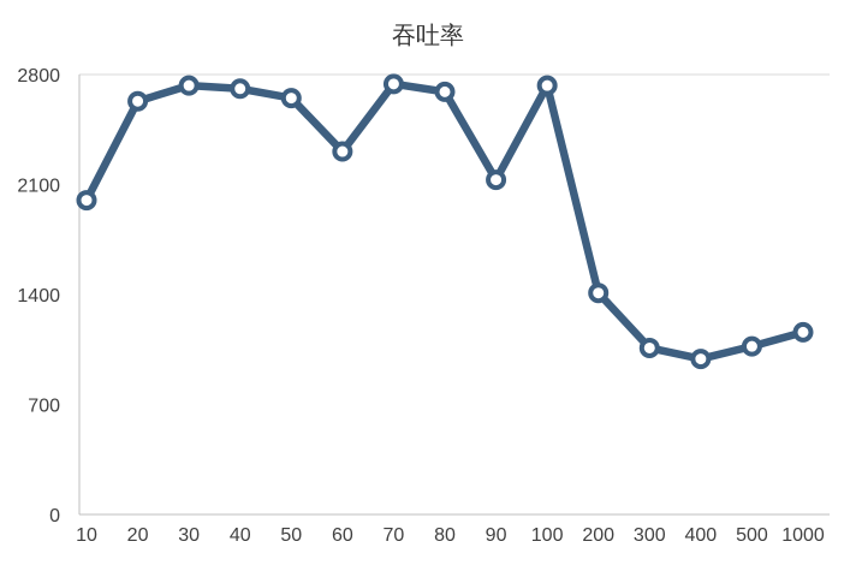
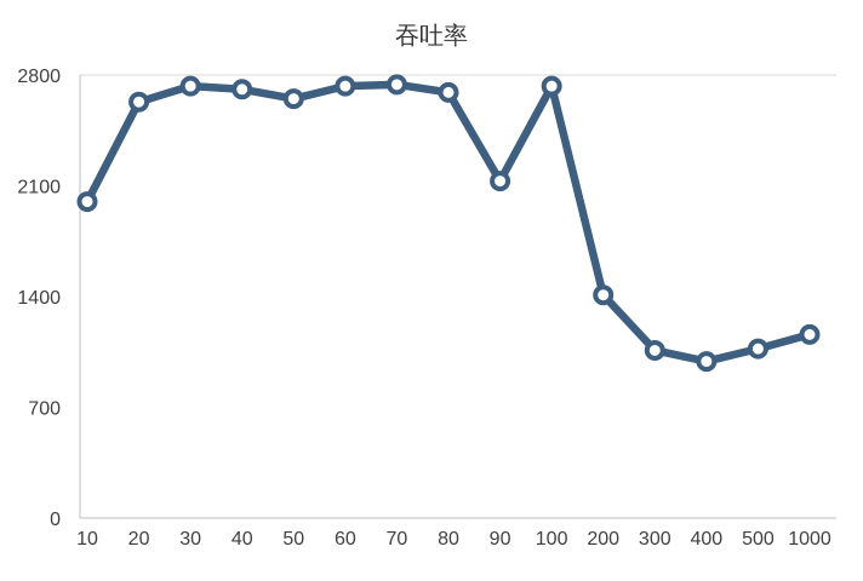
60: 2310 -> 2730
